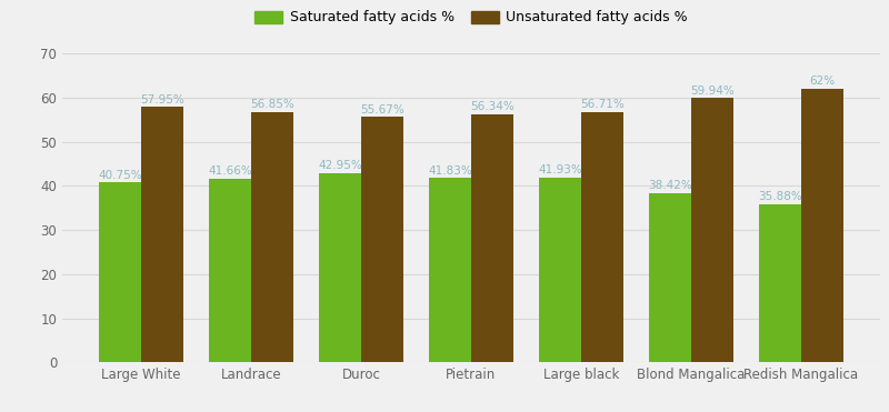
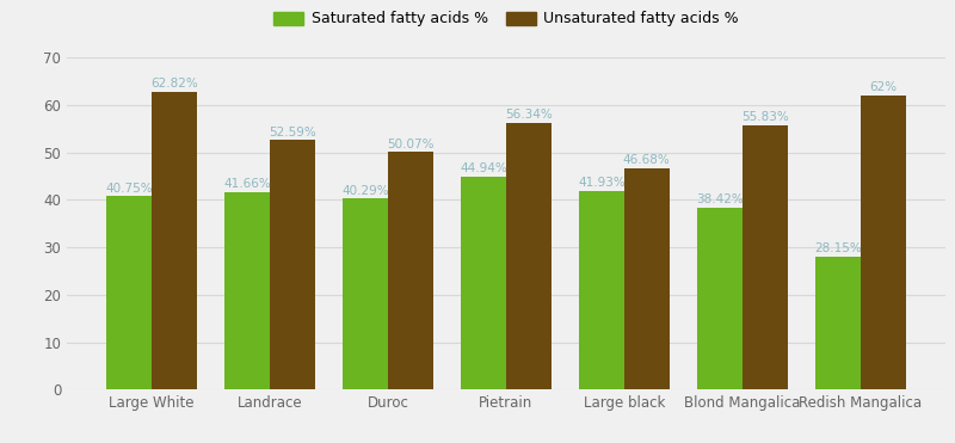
Unsaturated fatty acids %/Large White: 57.95% -> 62.82%
Unsaturated fatty acids %/Landrace: 56.85% -> 52.59%
Saturated fatty acids %/Duroc: 42.95% -> 40.29%
Unsaturated fatty acids %/Duroc: 55.67% -> 50.07%
Saturated fatty acids %/Pietrain: 41.83% -> 44.94%
Unsaturated fatty acids %/Large black: 56.71% -> 46.68%
Unsaturated fatty acids %/Blond Mangalica: 59.94% -> 55.83%
Saturated fatty acids %/Redish Mangalica: 35.88% -> 28.15%
